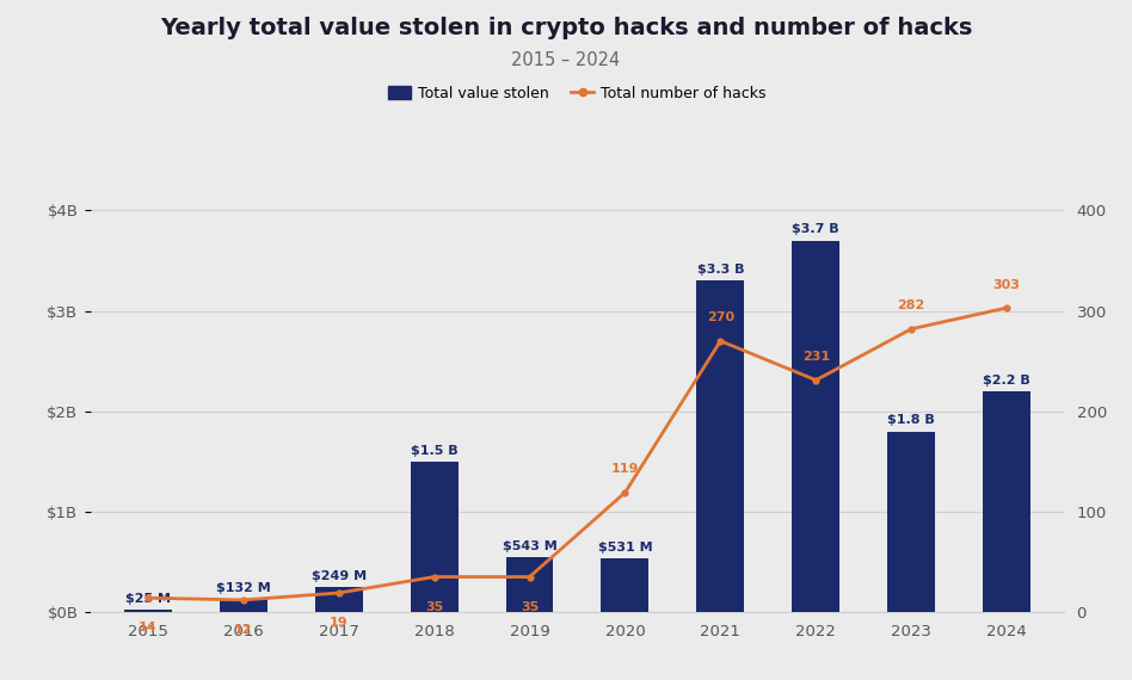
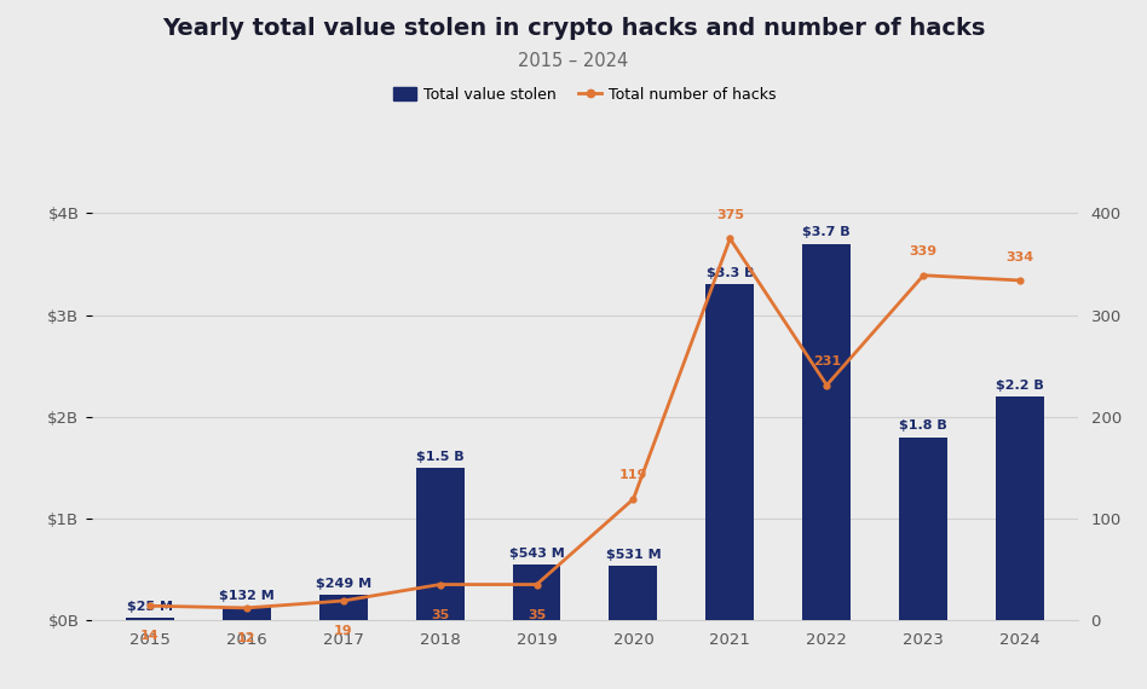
Total number of hacks/2021: 270 -> 375
Total number of hacks/2023: 282 -> 339
Total number of hacks/2024: 303 -> 334
